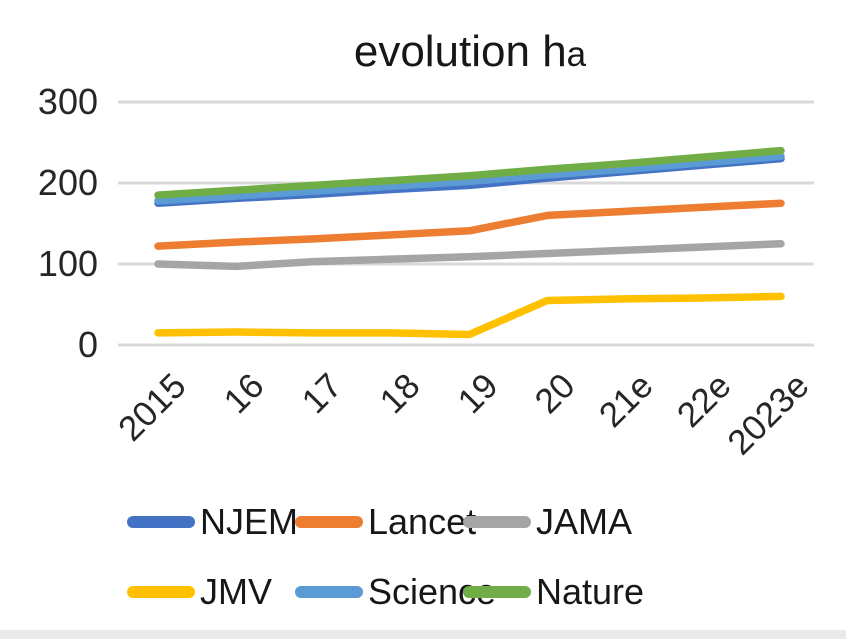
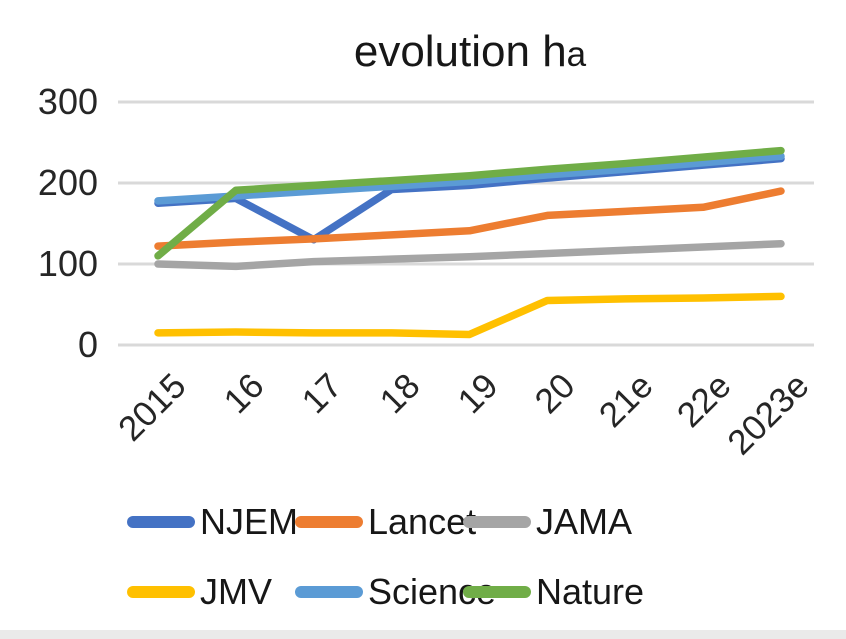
Nature/2015: 180 -> 110
NJEM/17: 190 -> 130
Lancet/2023e: 180 -> 190
